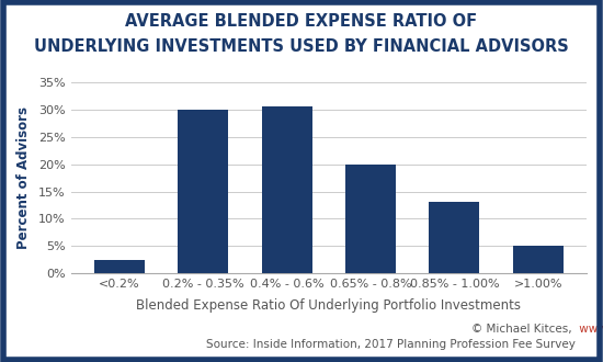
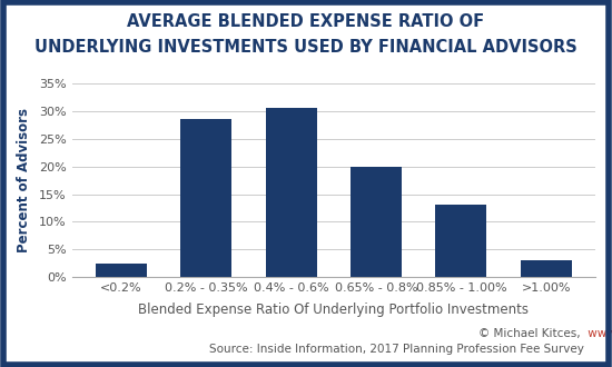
0.2% - 0.35%: 30.0% -> 28.5%
>1.00%: 5.0% -> 3.0%
